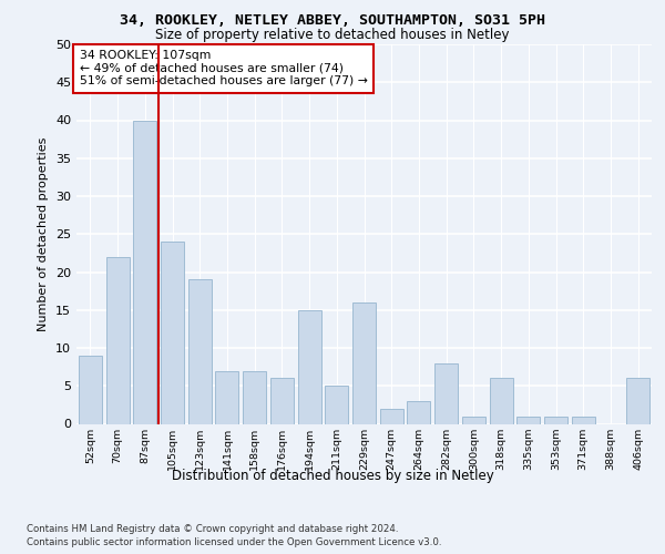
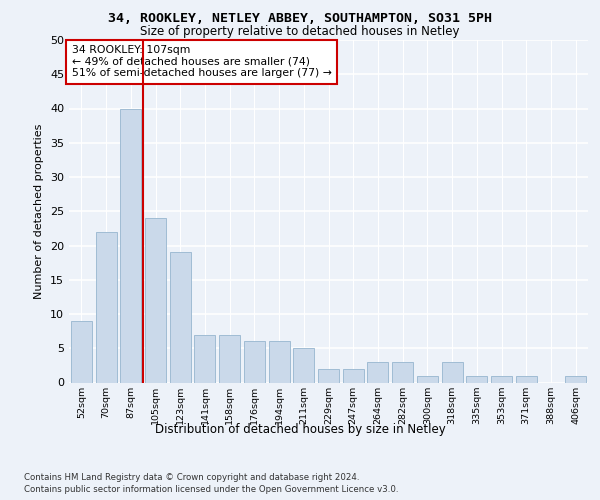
194sqm: 15 -> 6
229sqm: 16 -> 2
282sqm: 8 -> 3
318sqm: 6 -> 3
406sqm: 6 -> 1
